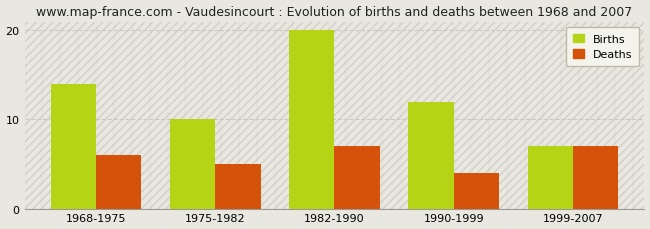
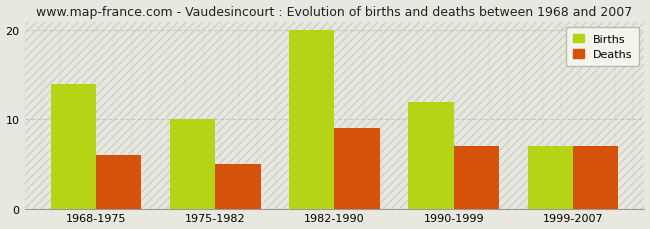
Deaths/1982-1990: 7 -> 9
Deaths/1990-1999: 4 -> 7
